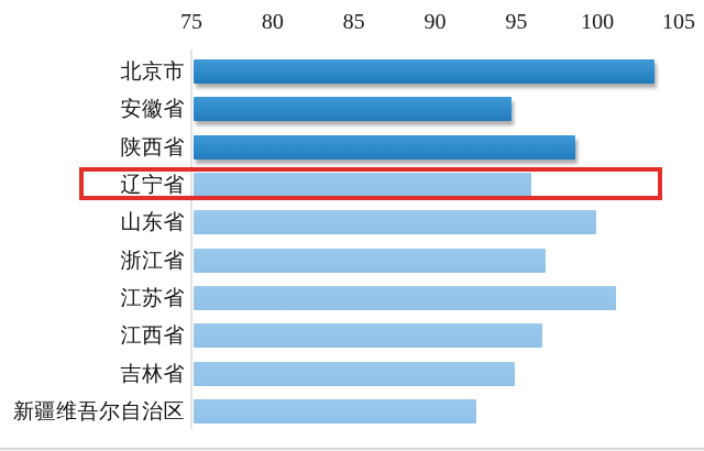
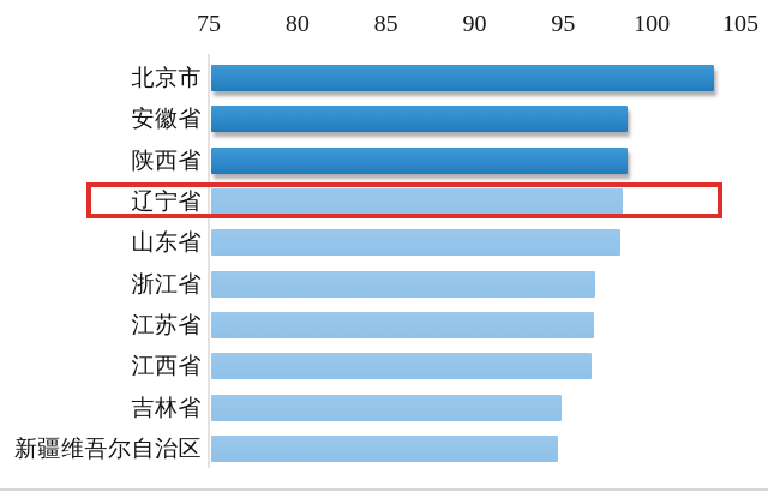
安徽省: 94.6 -> 98.5
辽宁省: 95.8 -> 98.2
山东省: 99.8 -> 98.1
江苏省: 101.0 -> 96.6
新疆维吾尔自治区: 92.4 -> 94.6
